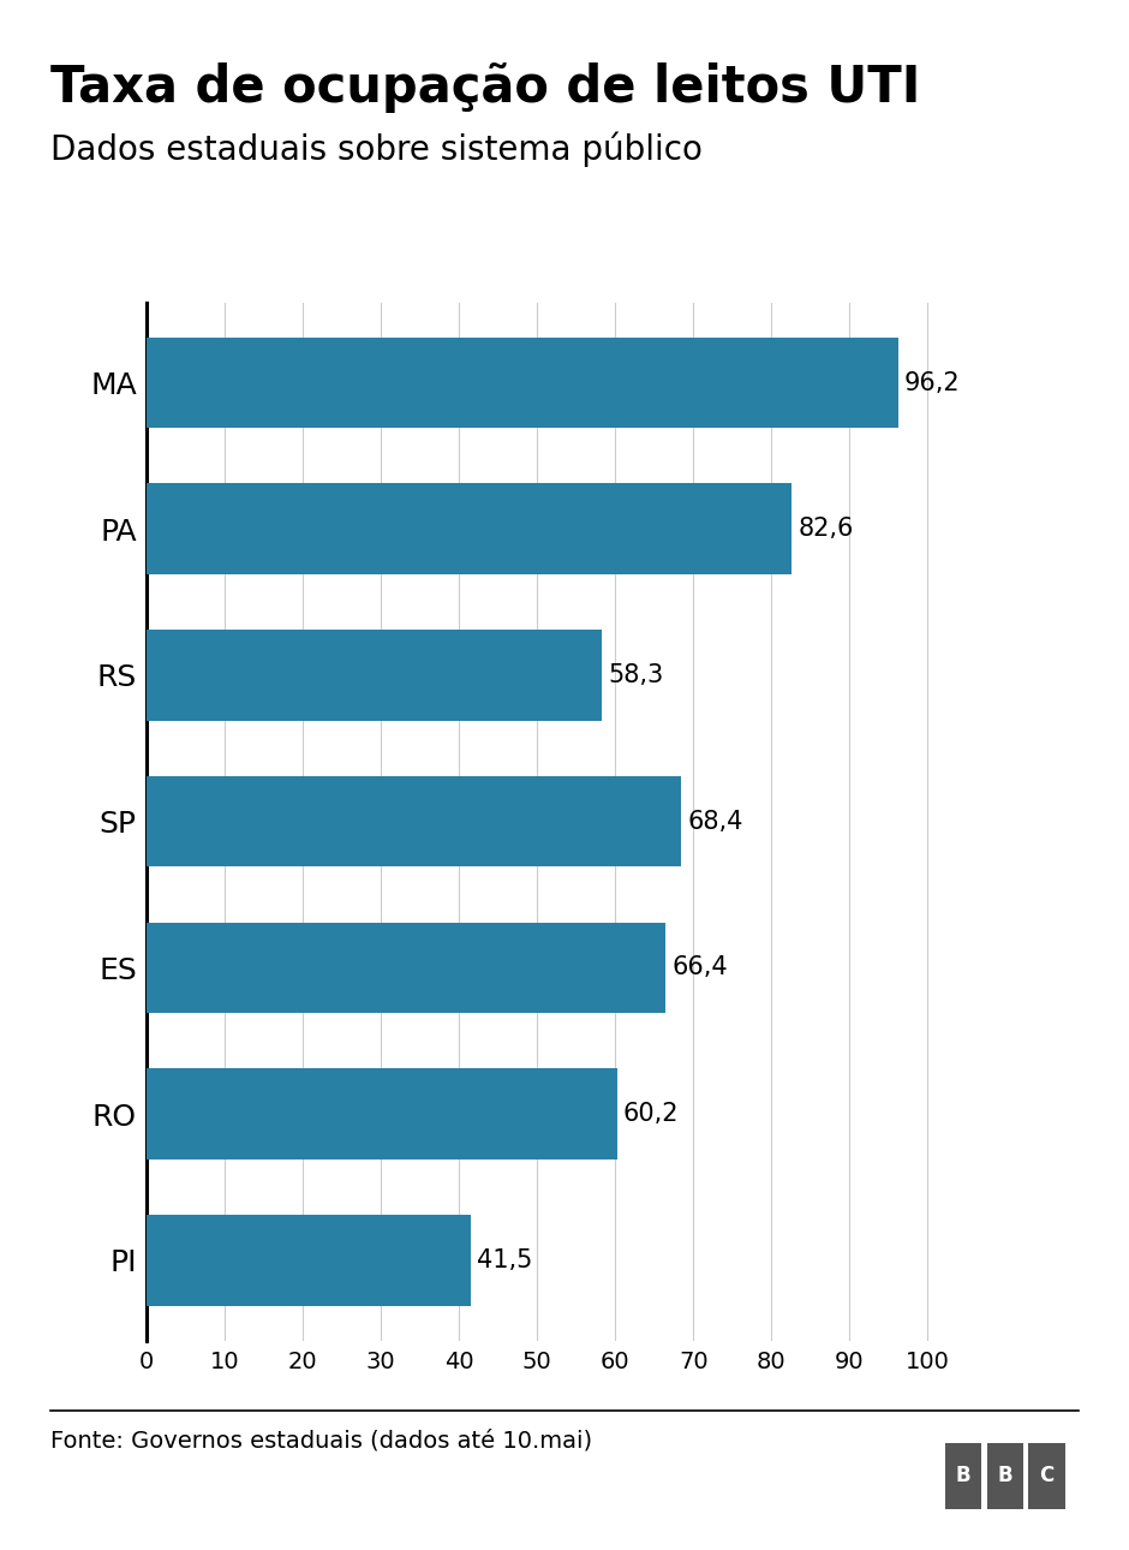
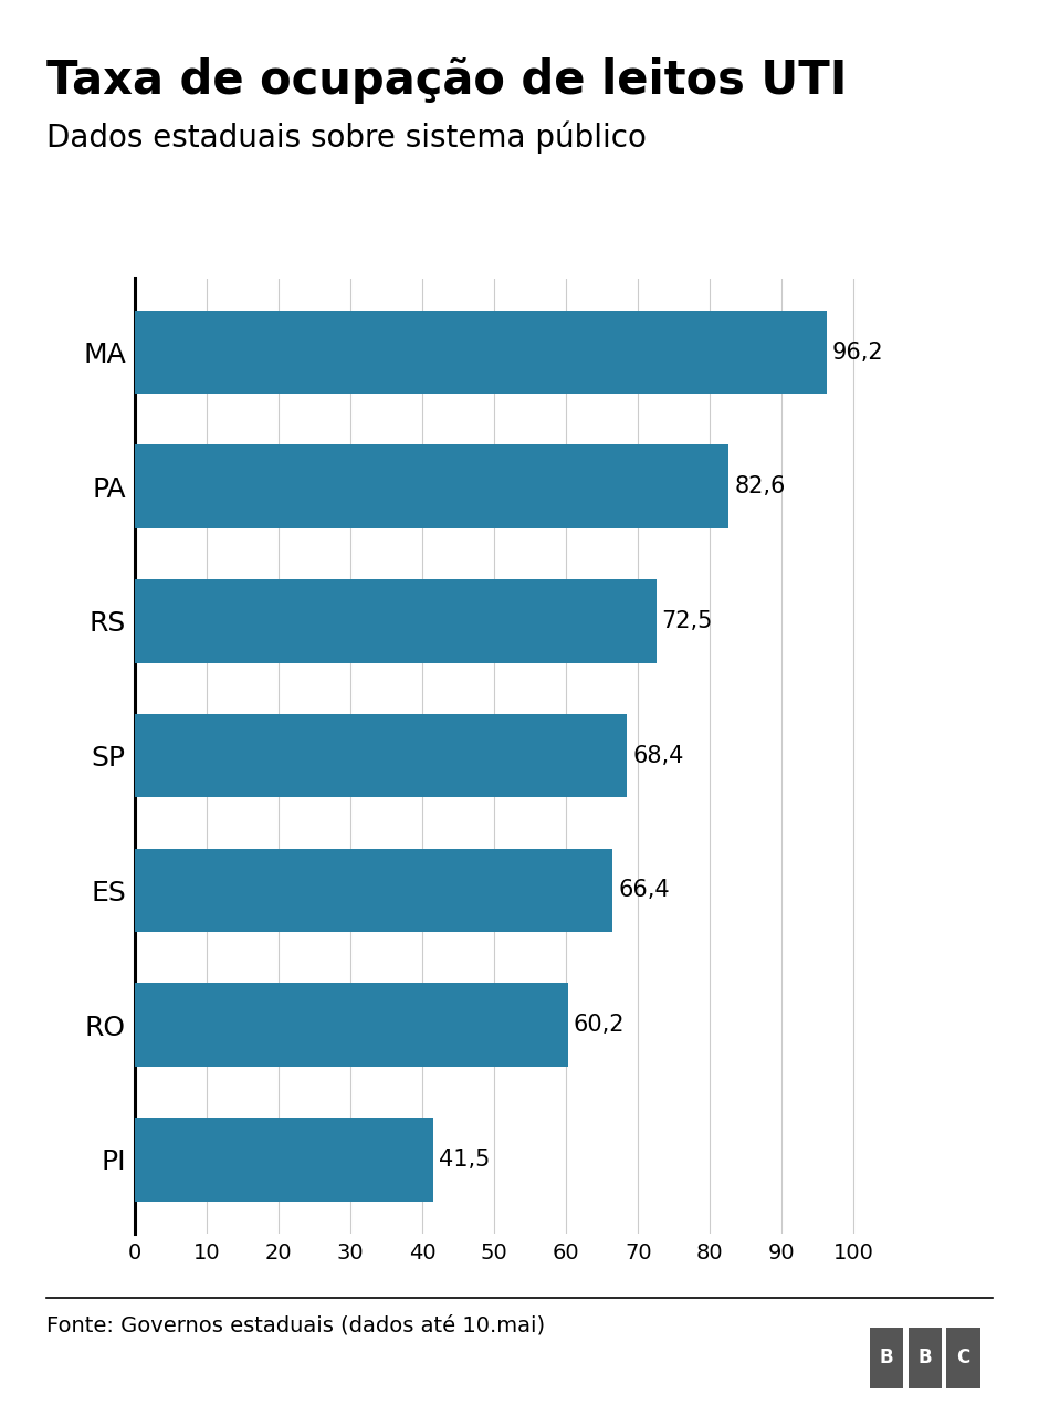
RS: 58,3 -> 72,5
